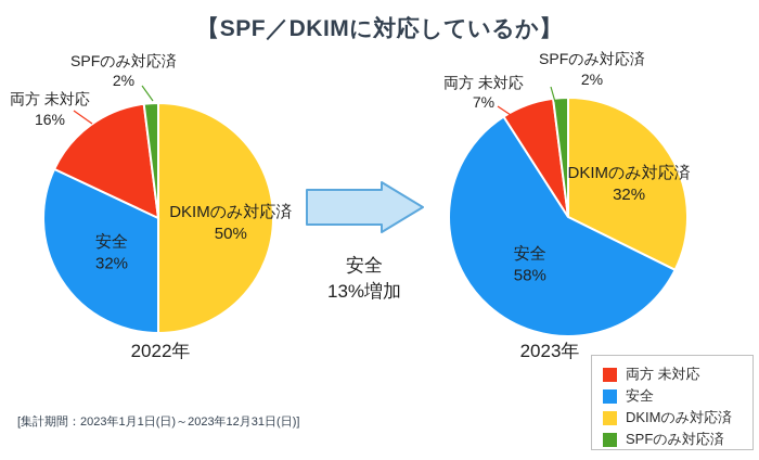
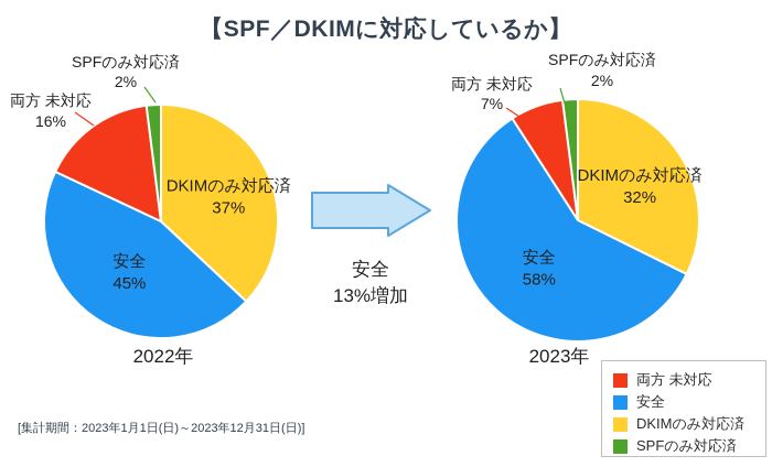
2022年/DKIMのみ対応済: 50% -> 37%
2022年/安全: 32% -> 45%
